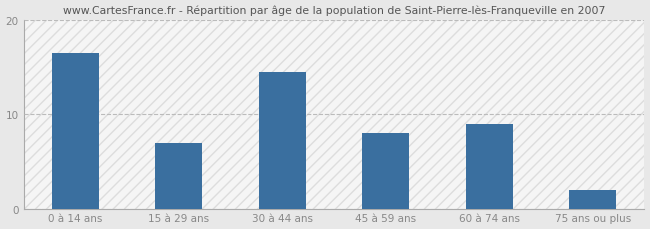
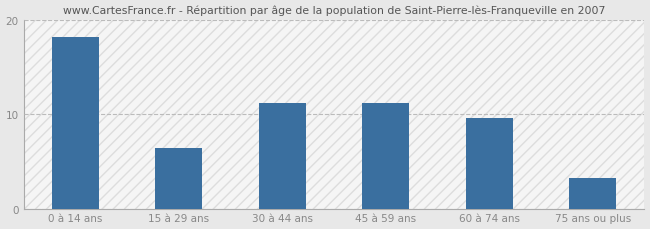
0 à 14 ans: 16.5 -> 18.2
15 à 29 ans: 7.0 -> 6.4
30 à 44 ans: 14.5 -> 11.2
45 à 59 ans: 8.0 -> 11.2
60 à 74 ans: 9.0 -> 9.6
75 ans ou plus: 2.0 -> 3.2
